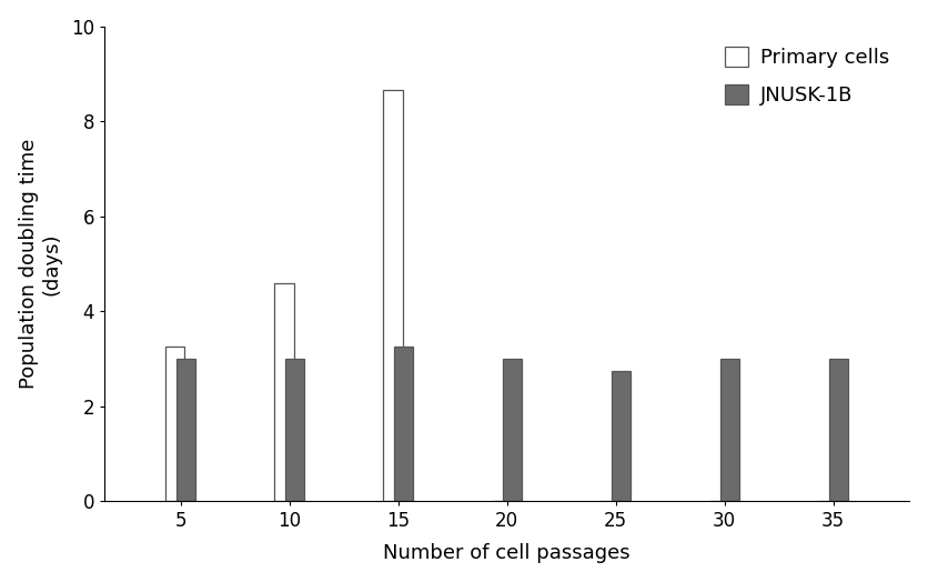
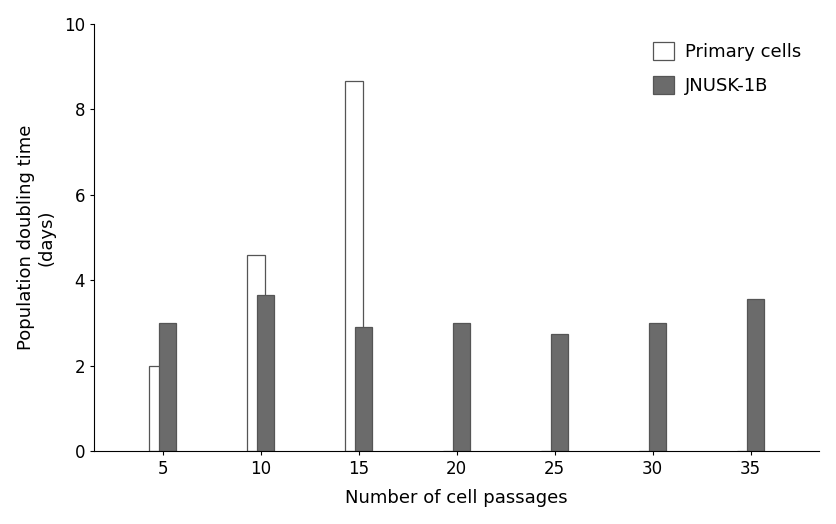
Primary cells/5: 3.25 -> 2.00
JNUSK-1B/10: 3.00 -> 3.65
JNUSK-1B/15: 3.25 -> 2.90
JNUSK-1B/35: 3.00 -> 3.55
